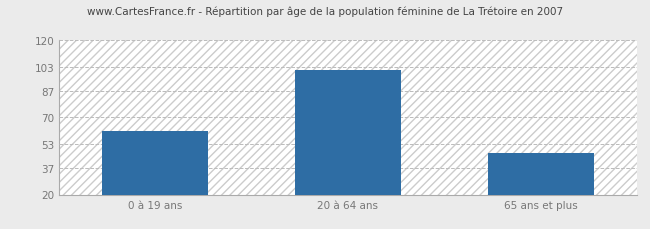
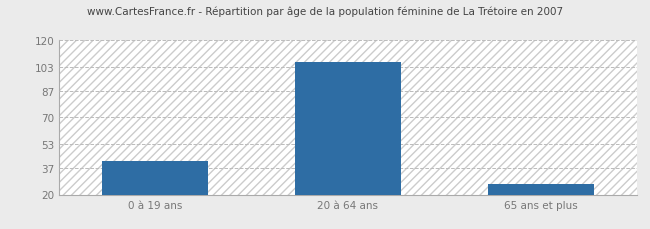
0 à 19 ans: 61 -> 42
20 à 64 ans: 101 -> 106
65 ans et plus: 47 -> 27
